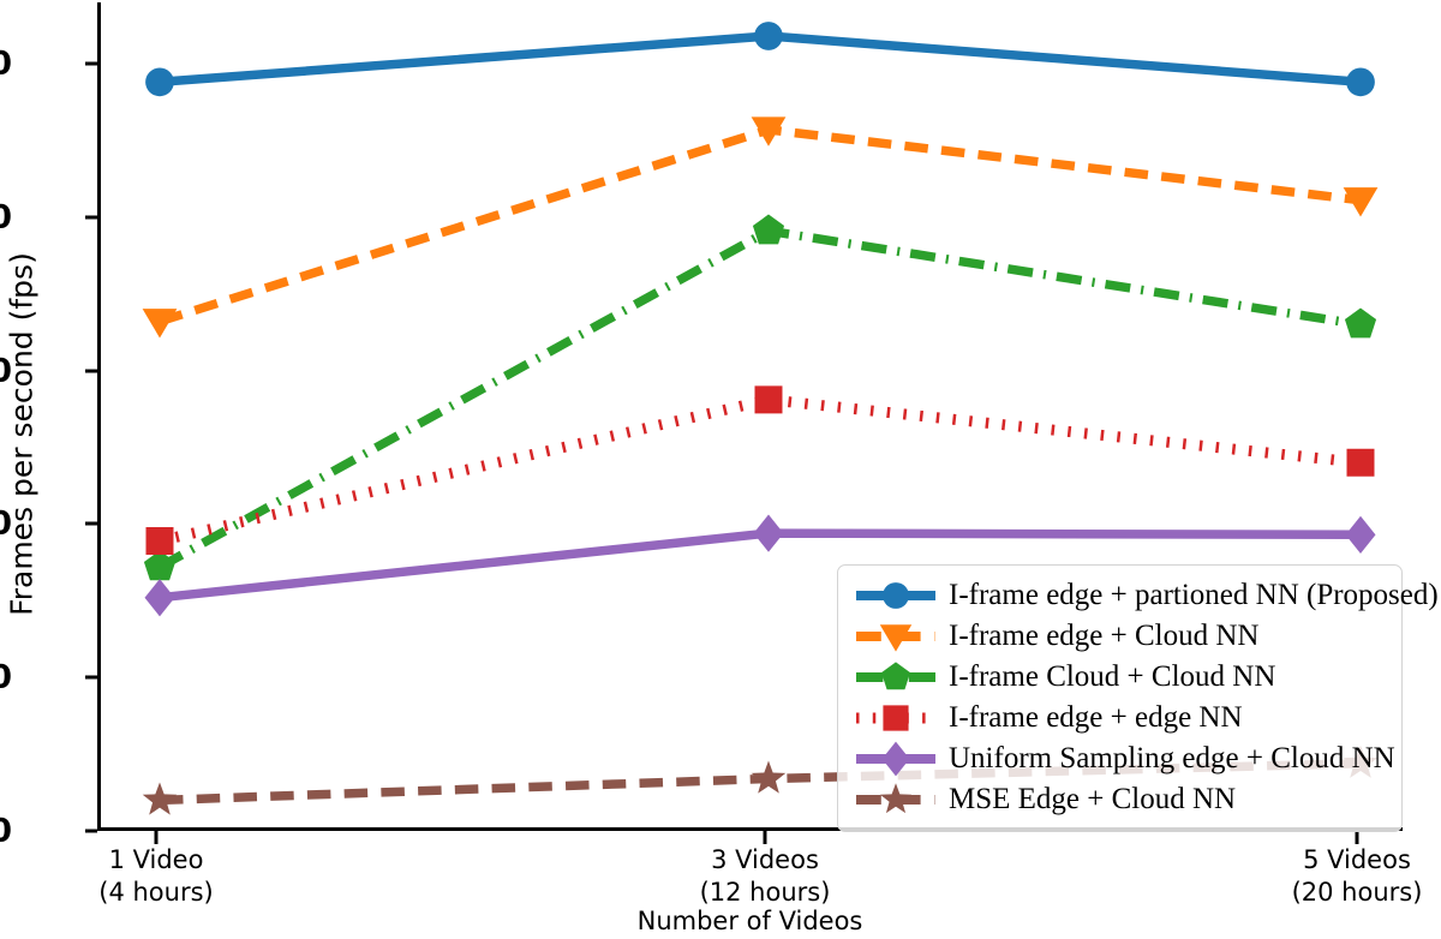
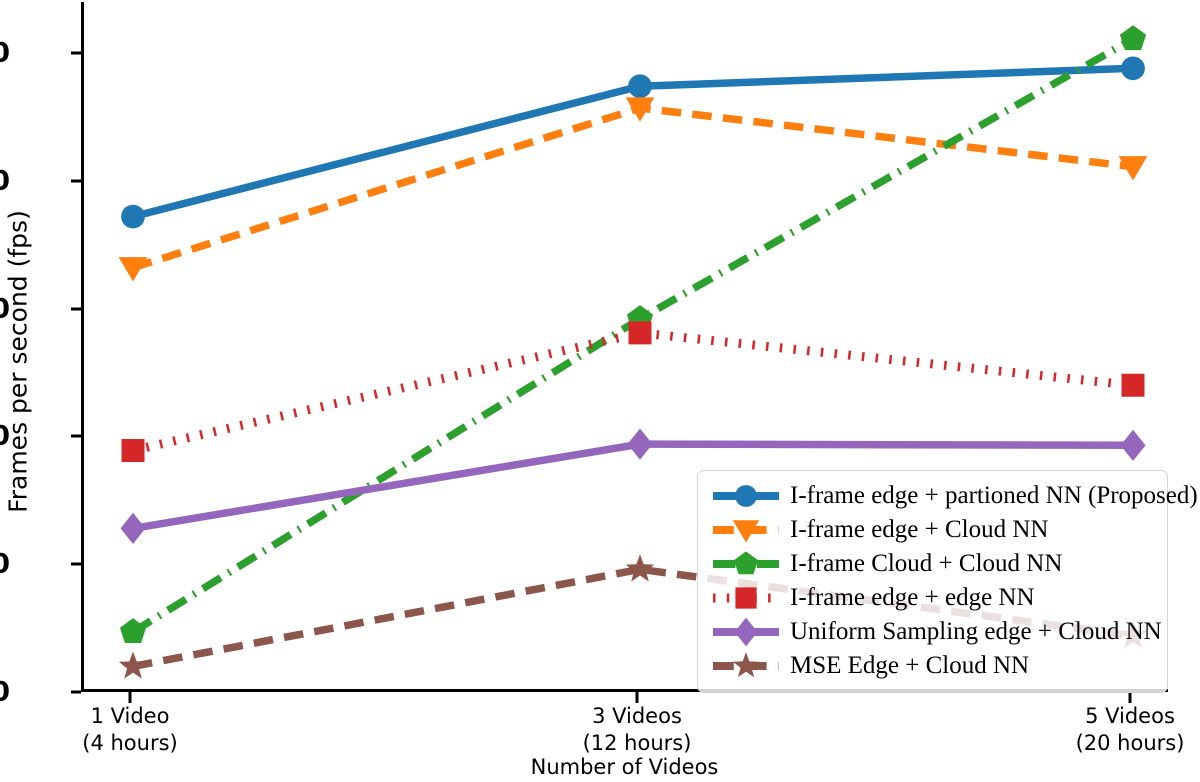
I-frame edge + partioned NN (Proposed)/1 Video (4 hours): 488 -> 372
I-frame Cloud + Cloud NN/1 Video (4 hours): 172 -> 47
Uniform Sampling edge + Cloud NN/1 Video (4 hours): 152 -> 128
I-frame edge + partioned NN (Proposed)/3 Videos (12 hours): 518 -> 474
I-frame Cloud + Cloud NN/3 Videos (12 hours): 391 -> 292
MSE Edge + Cloud NN/3 Videos (12 hours): 34 -> 96
I-frame Cloud + Cloud NN/5 Videos (20 hours): 330 -> 511
